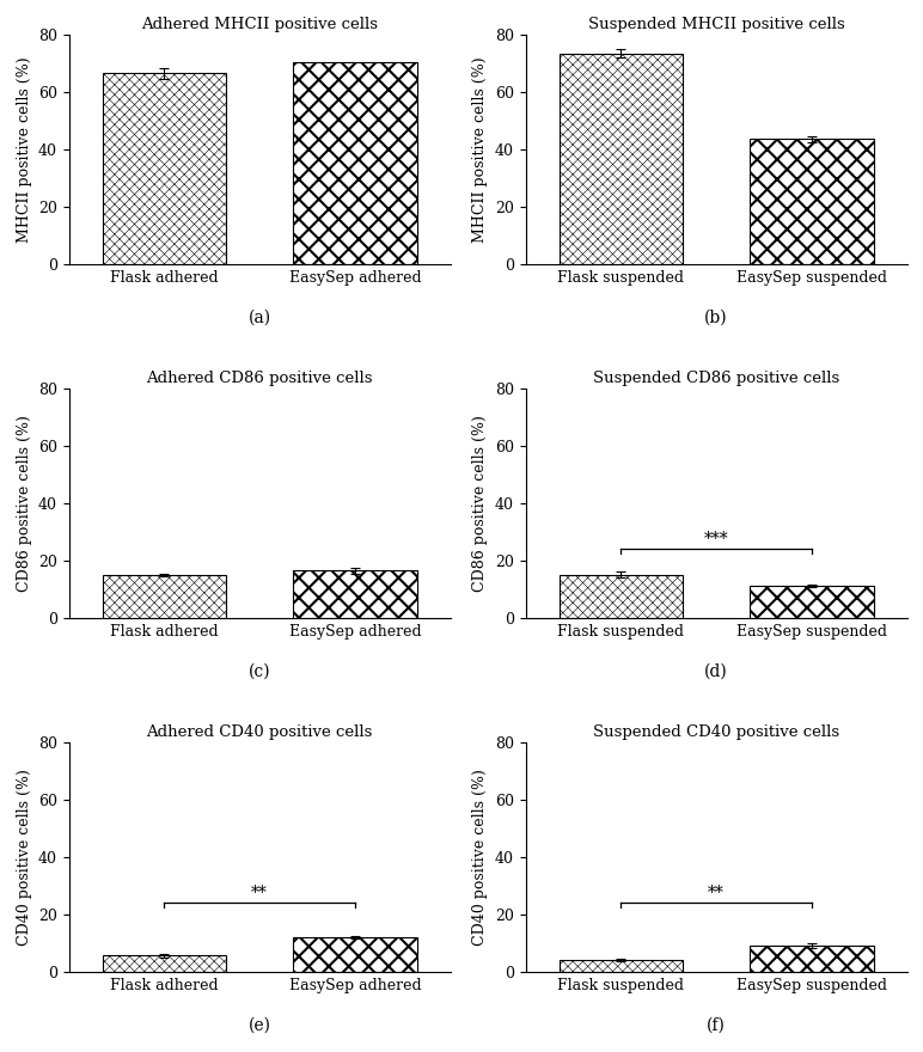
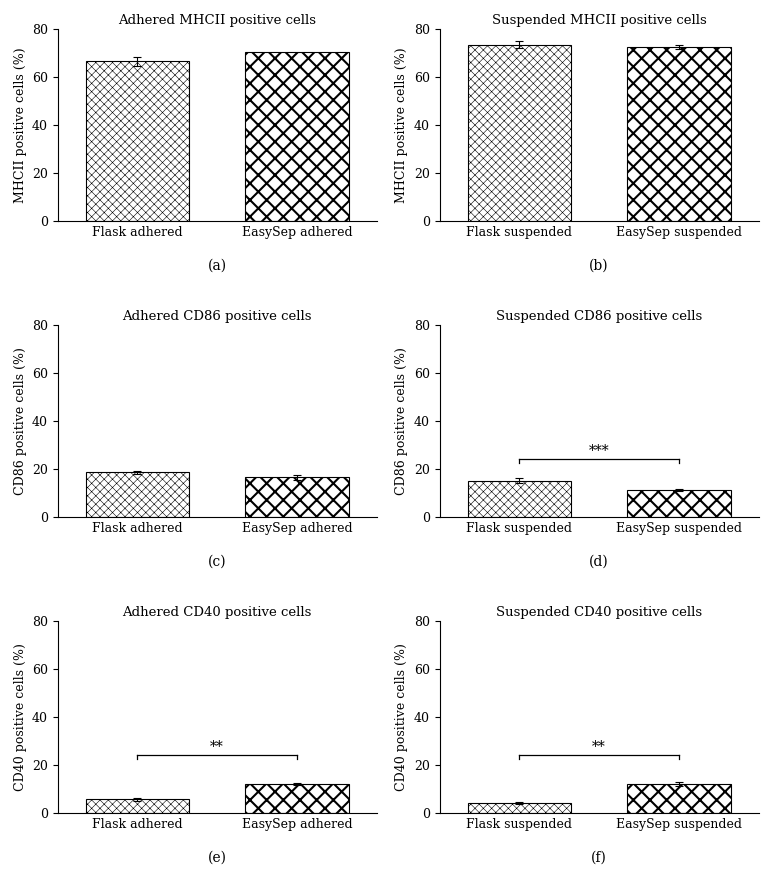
Suspended MHCII positive cells/EasySep suspended: 43.5 -> 72.5
Adhered CD86 positive cells/Flask adhered: 15.0 -> 18.5
Suspended CD40 positive cells/EasySep suspended: 9 -> 12
